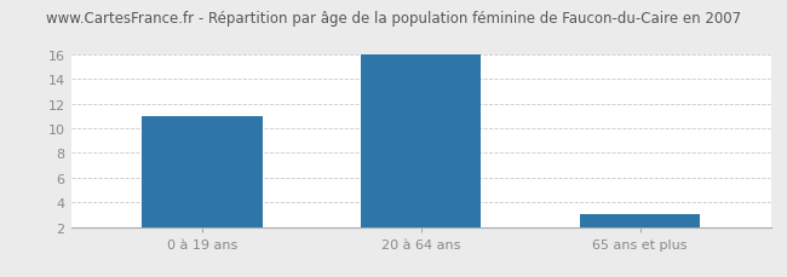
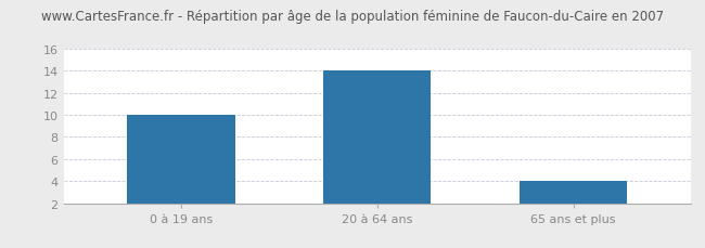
0 à 19 ans: 11 -> 10
20 à 64 ans: 16 -> 14
65 ans et plus: 3 -> 4
